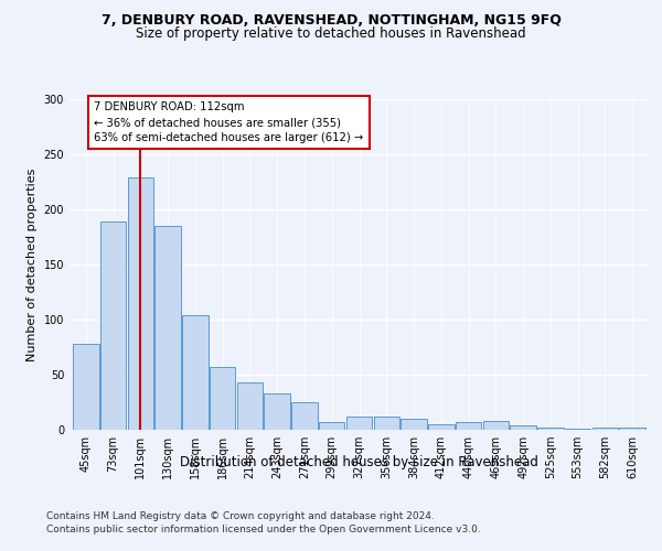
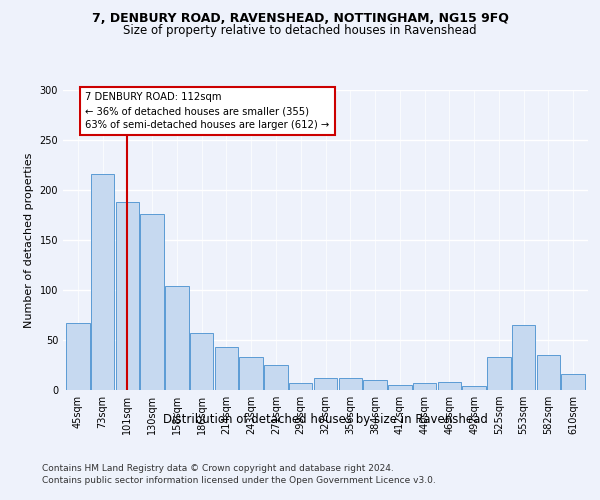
45sqm: 78 -> 67
73sqm: 189 -> 216
101sqm: 229 -> 188
130sqm: 185 -> 176
525sqm: 2 -> 33
553sqm: 1 -> 65
582sqm: 2 -> 35
610sqm: 2 -> 16
